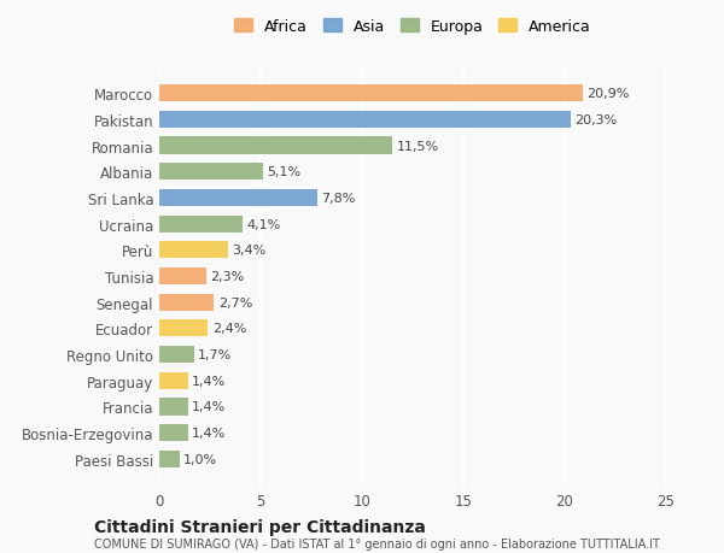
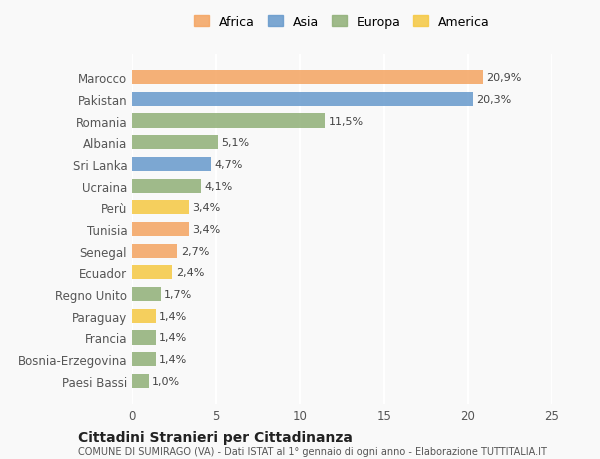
Sri Lanka: 7,8% -> 4,7%
Tunisia: 2,3% -> 3,4%
